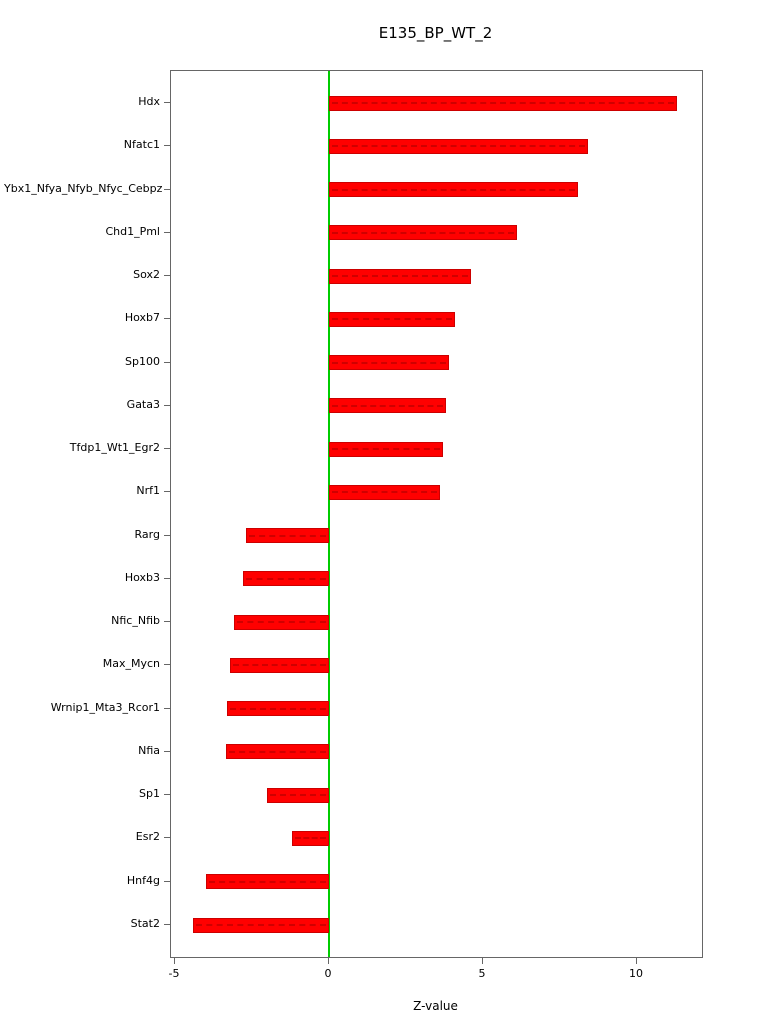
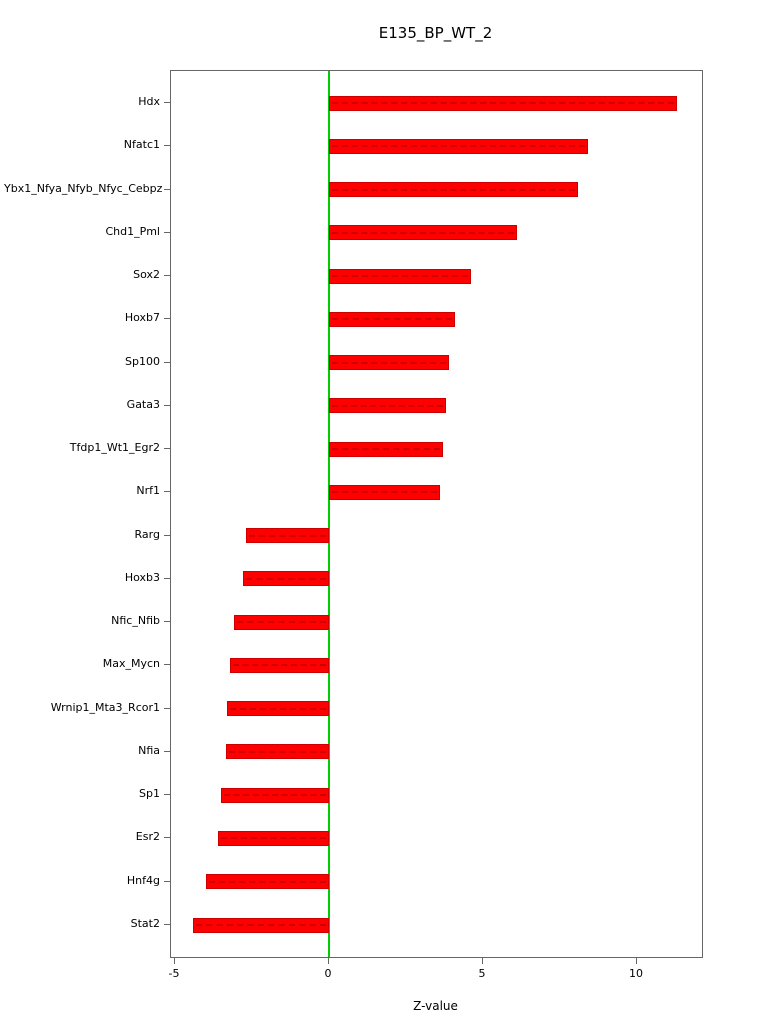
Sp1: -2.0 -> -3.5
Esr2: -1.2 -> -3.6
